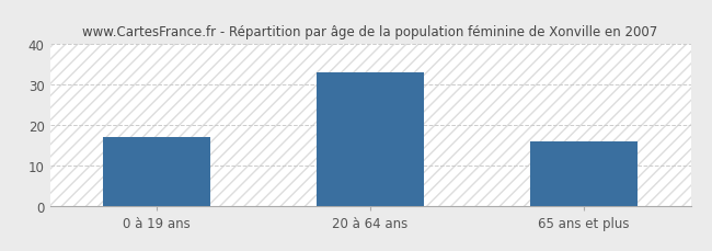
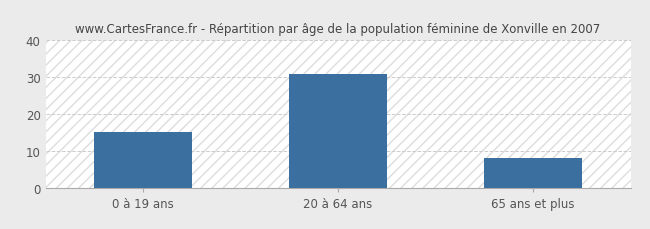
0 à 19 ans: 17 -> 15
20 à 64 ans: 33 -> 31
65 ans et plus: 16 -> 8
